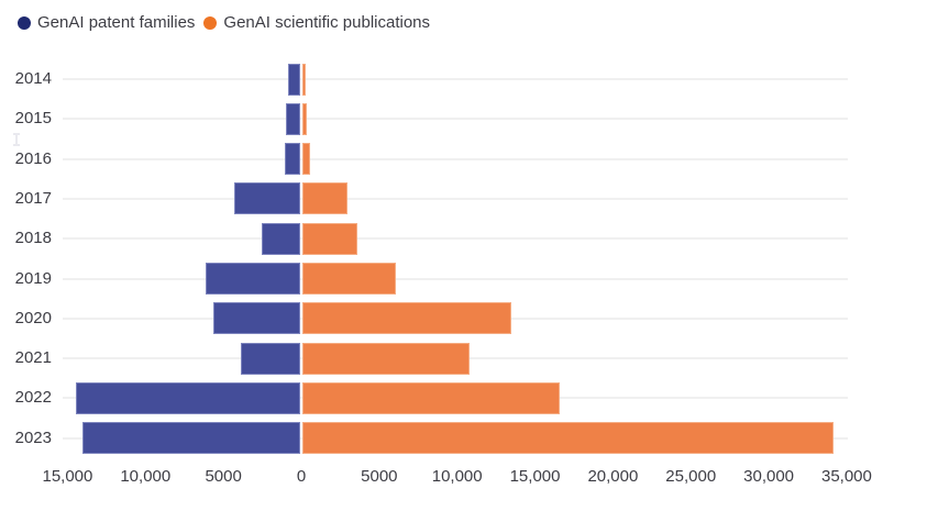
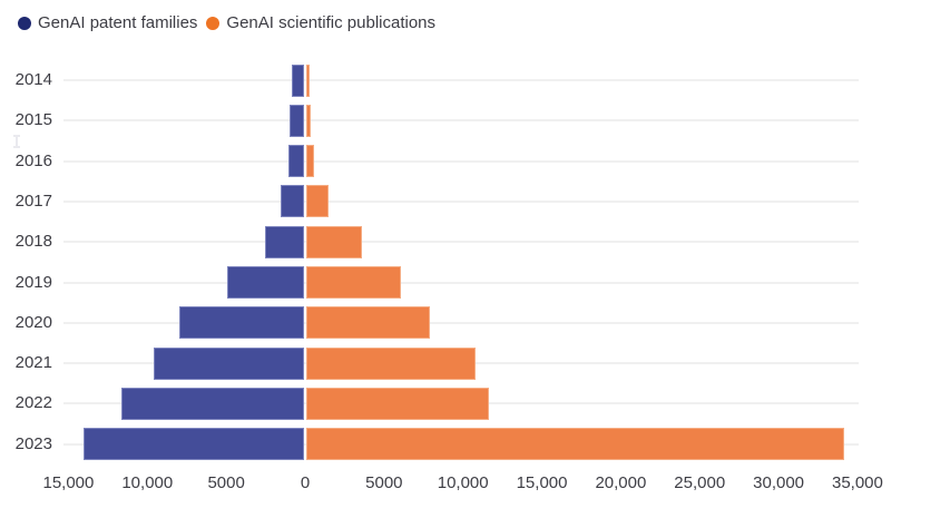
GenAI patent families/2017: 4200 -> 1400
GenAI scientific publications/2017: 2900 -> 1400
GenAI patent families/2019: 6100 -> 4900
GenAI patent families/2020: 5600 -> 7900
GenAI scientific publications/2020: 13400 -> 7800
GenAI patent families/2021: 3800 -> 9500
GenAI patent families/2022: 14400 -> 11600
GenAI scientific publications/2022: 16500 -> 11600
